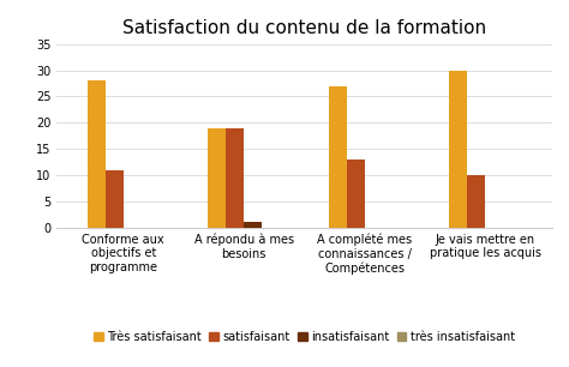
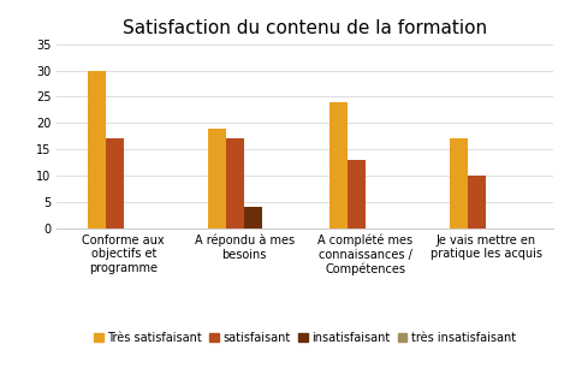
Très satisfaisant/Conforme aux objectifs et programme: 28 -> 30
satisfaisant/Conforme aux objectifs et programme: 11 -> 17
satisfaisant/A répondu à mes besoins: 19 -> 17
insatisfaisant/A répondu à mes besoins: 1 -> 4
Très satisfaisant/A complété mes connaissances / Compétences: 27 -> 24
Très satisfaisant/Je vais mettre en pratique les acquis: 30 -> 17
